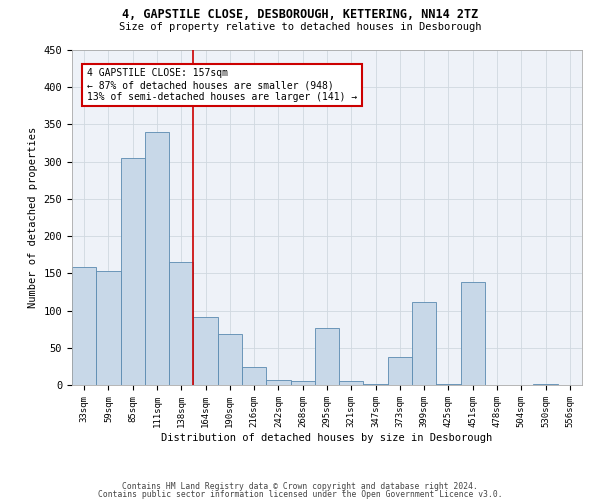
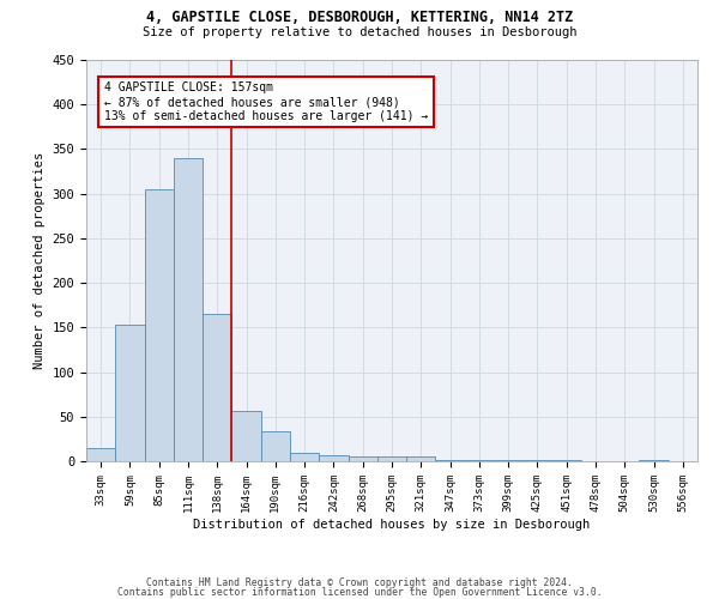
33sqm: 158 -> 15
164sqm: 92 -> 57
190sqm: 68 -> 33
216sqm: 24 -> 9
295sqm: 76 -> 5
373sqm: 38 -> 1
399sqm: 112 -> 1
451sqm: 138 -> 1
